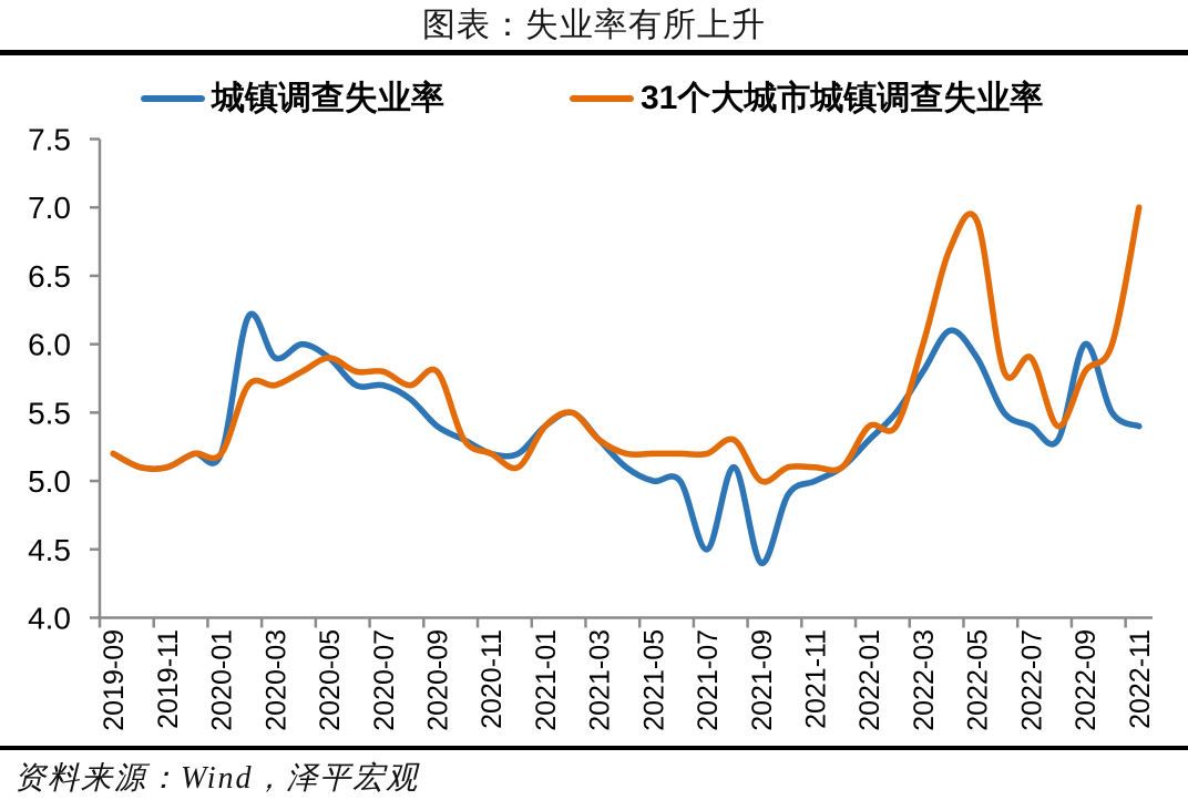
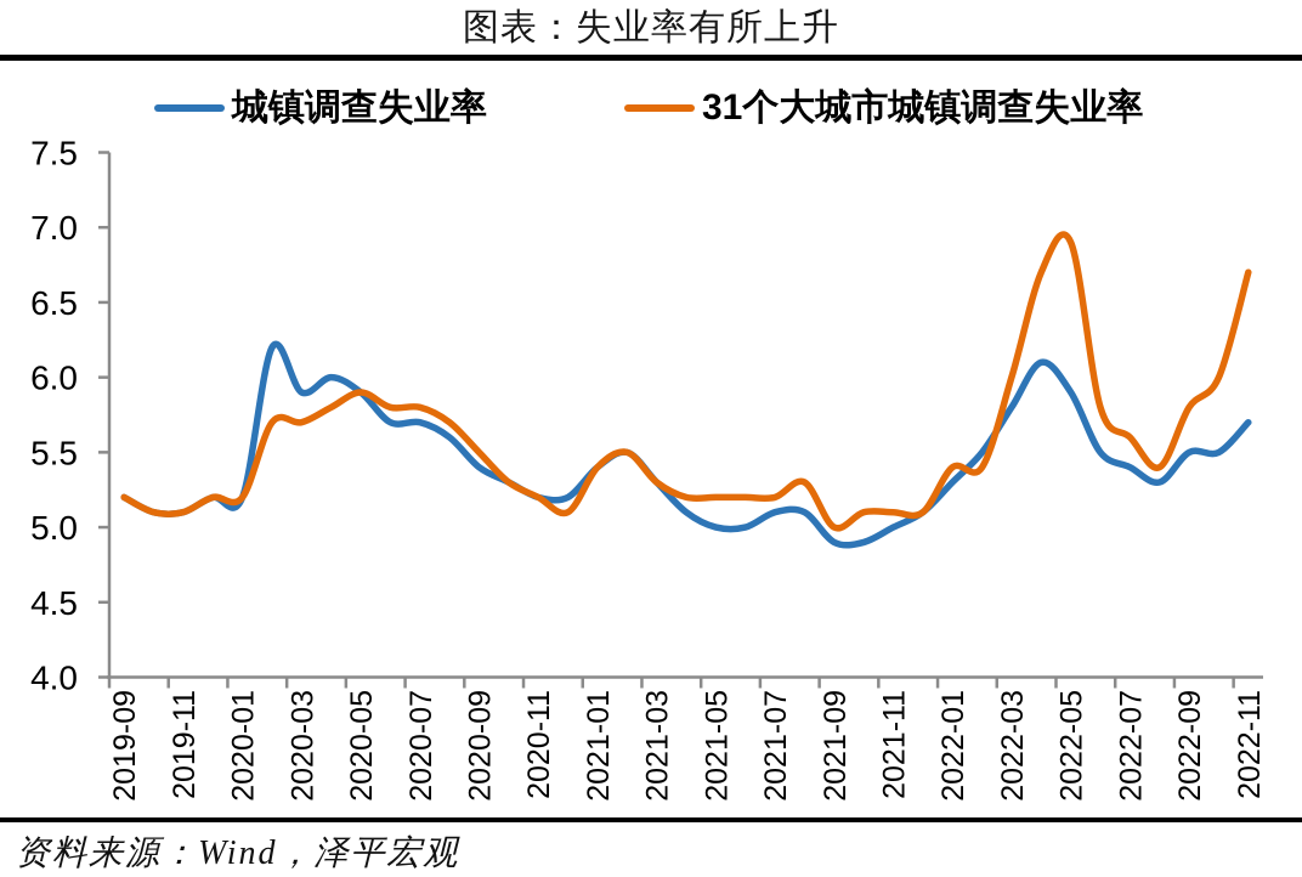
31个大城市城镇调查失业率/2020-09: 5.8 -> 5.5
城镇调查失业率/2021-07: 4.5 -> 5.1
城镇调查失业率/2021-09: 4.4 -> 4.9
31个大城市城镇调查失业率/2022-07: 5.9 -> 5.6
城镇调查失业率/2022-09: 6.0 -> 5.5
城镇调查失业率/2022-11: 5.4 -> 5.7
31个大城市城镇调查失业率/2022-11: 7.0 -> 6.7
